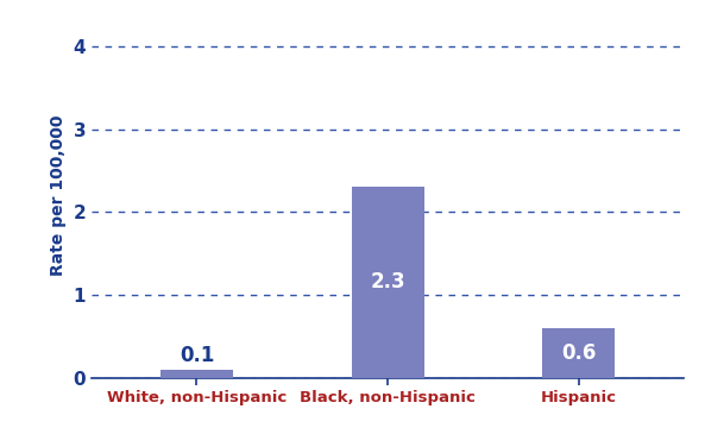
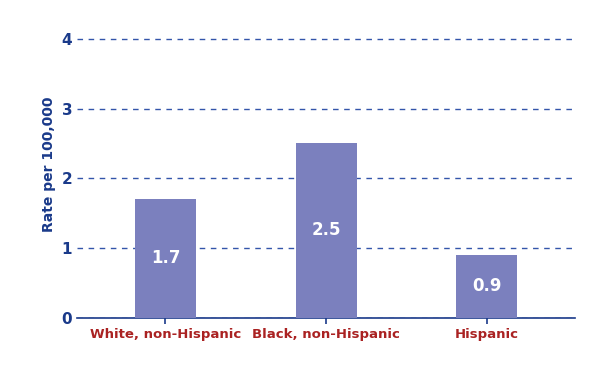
White, non-Hispanic: 0.1 -> 1.7
Black, non-Hispanic: 2.3 -> 2.5
Hispanic: 0.6 -> 0.9
